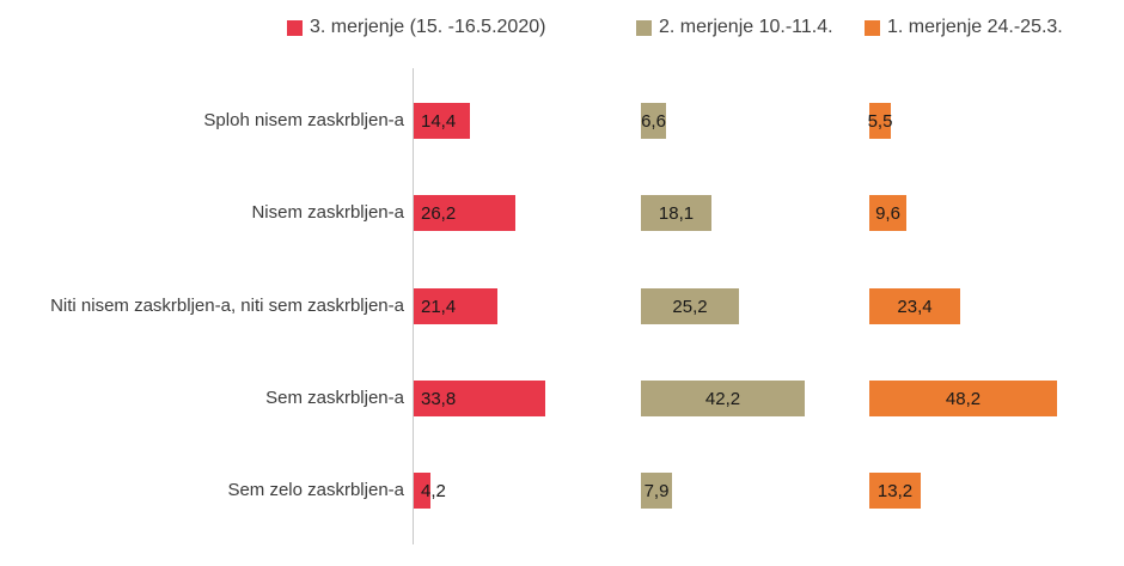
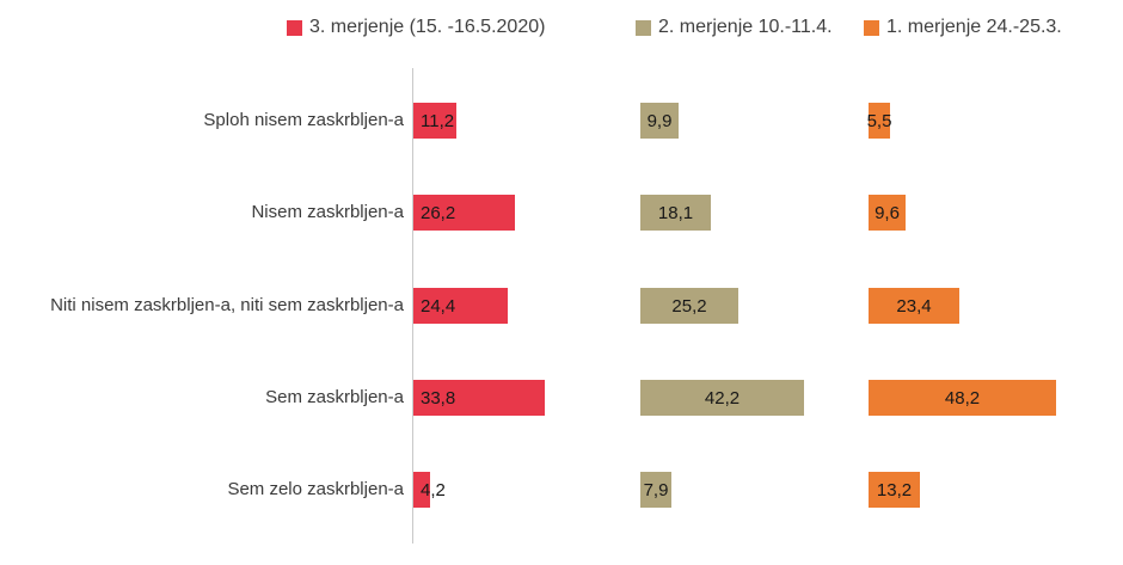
3. merjenje (15. -16.5.2020)/Sploh nisem zaskrbljen-a: 14,4 -> 11,2
2. merjenje 10.-11.4./Sploh nisem zaskrbljen-a: 6,6 -> 9,9
3. merjenje (15. -16.5.2020)/Niti nisem zaskrbljen-a, niti sem zaskrbljen-a: 21,4 -> 24,4
